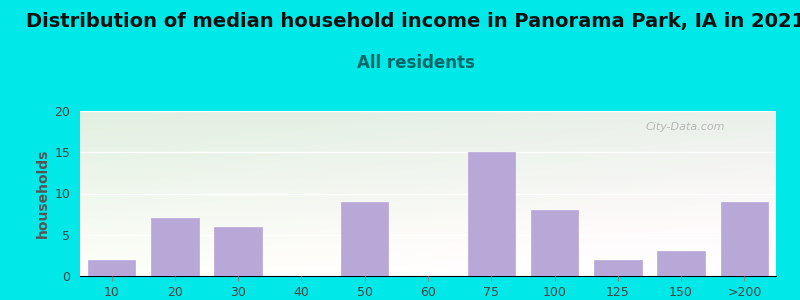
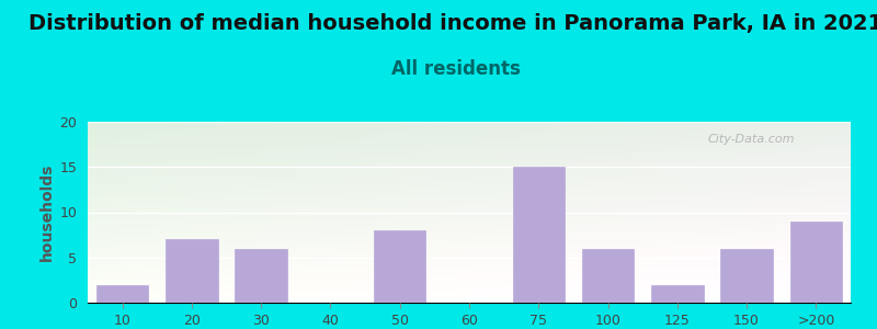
50: 9 -> 8
100: 8 -> 6
150: 3 -> 6
